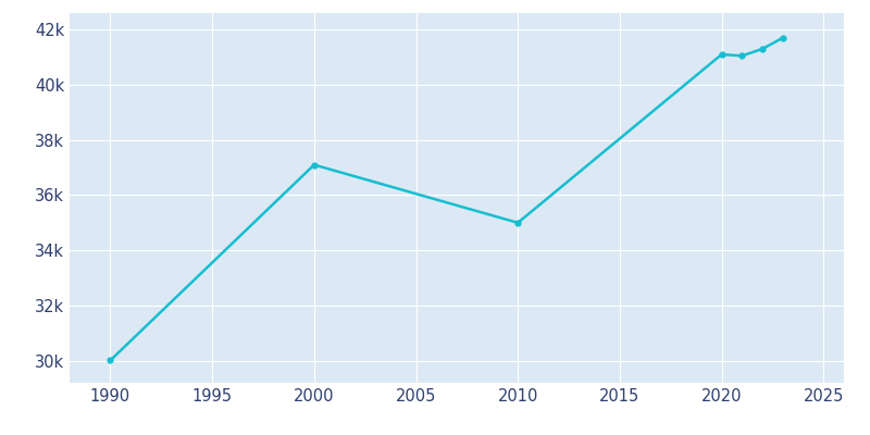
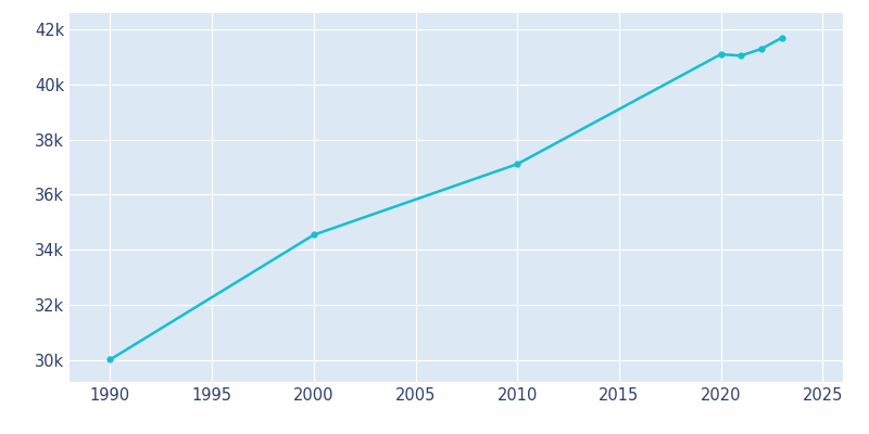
2000: 37.10k -> 34.54k
2010: 35.00k -> 37.11k
